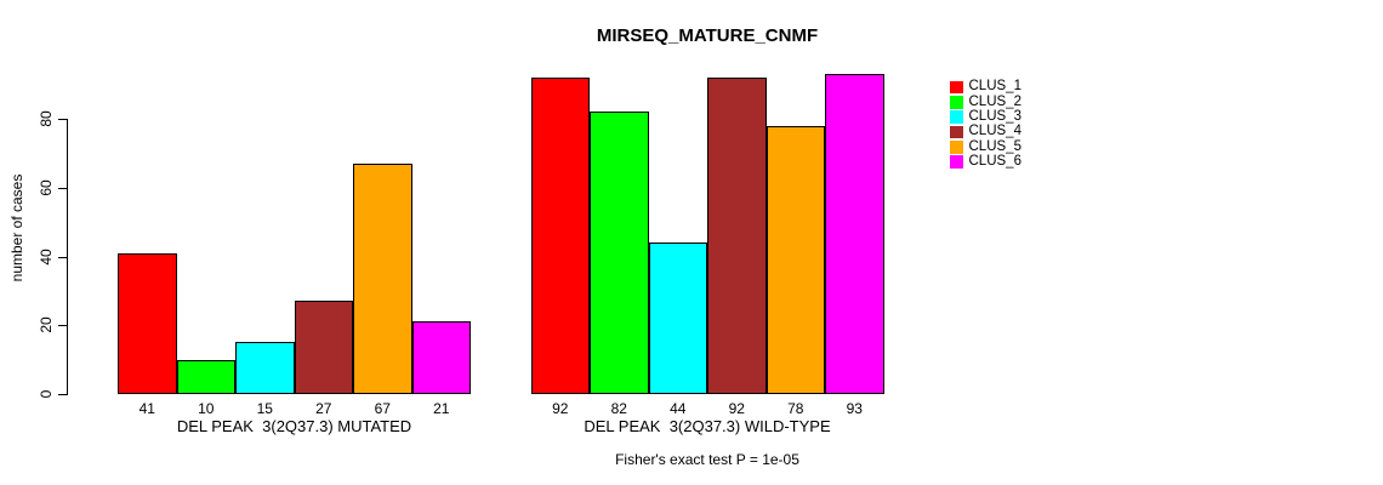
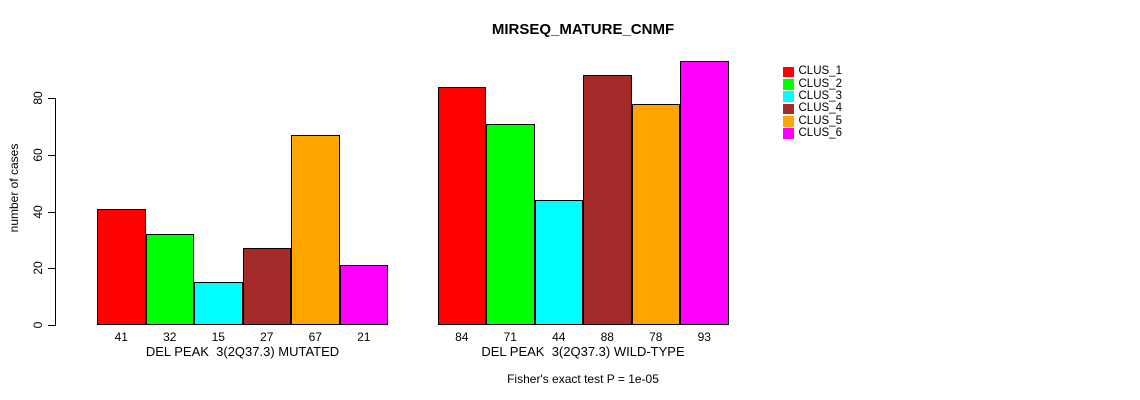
CLUS_2/DEL PEAK 3(2Q37.3) MUTATED: 10 -> 32
CLUS_1/DEL PEAK 3(2Q37.3) WILD-TYPE: 92 -> 84
CLUS_2/DEL PEAK 3(2Q37.3) WILD-TYPE: 82 -> 71
CLUS_4/DEL PEAK 3(2Q37.3) WILD-TYPE: 92 -> 88
